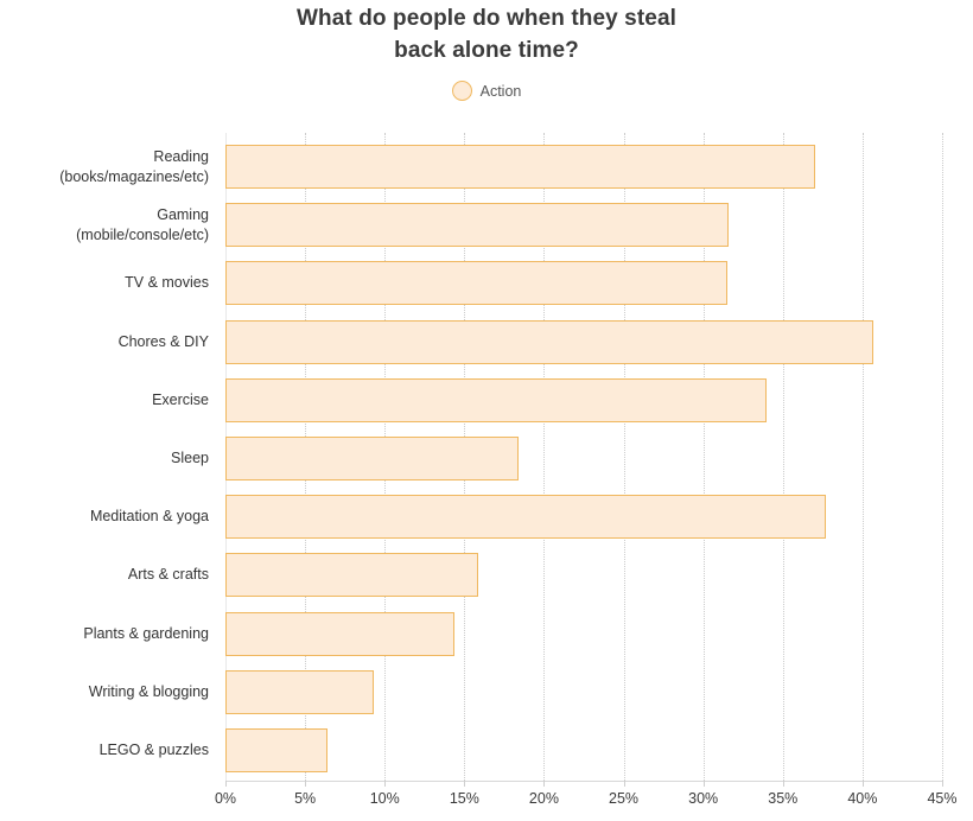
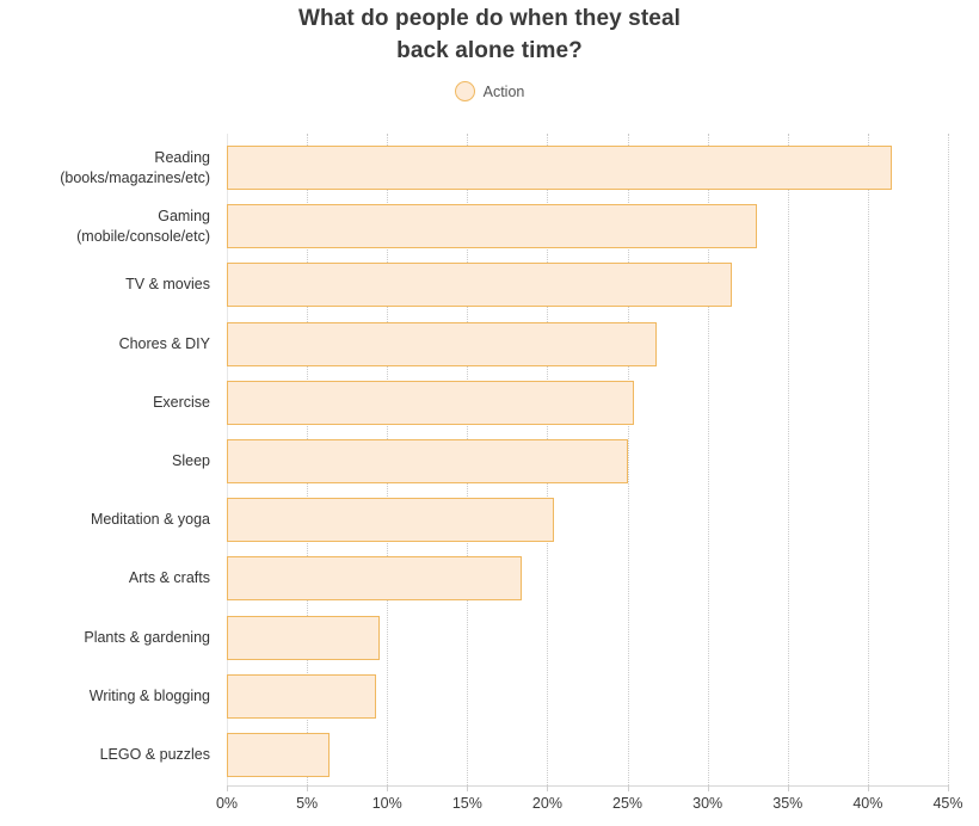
Reading (books/magazines/etc): 37.0% -> 41.5%
Gaming (mobile/console/etc): 31.6% -> 33.1%
Chores & DIY: 40.7% -> 26.8%
Exercise: 34.0% -> 25.4%
Sleep: 18.4% -> 25.0%
Meditation & yoga: 37.7% -> 20.4%
Arts & crafts: 15.9% -> 18.4%
Plants & gardening: 14.4% -> 9.5%
